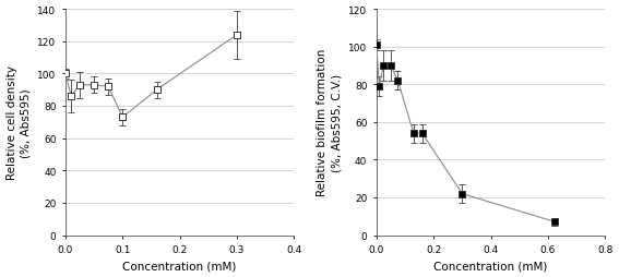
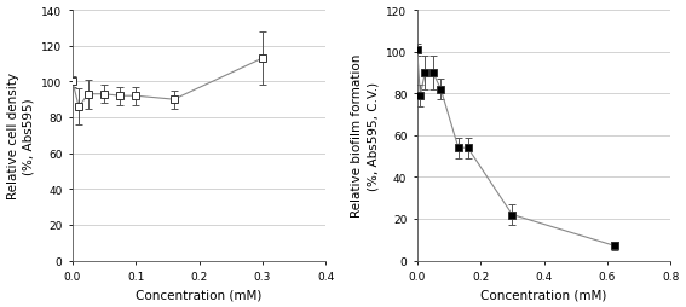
0.1: 73 -> 92
0.3: 124 -> 113
